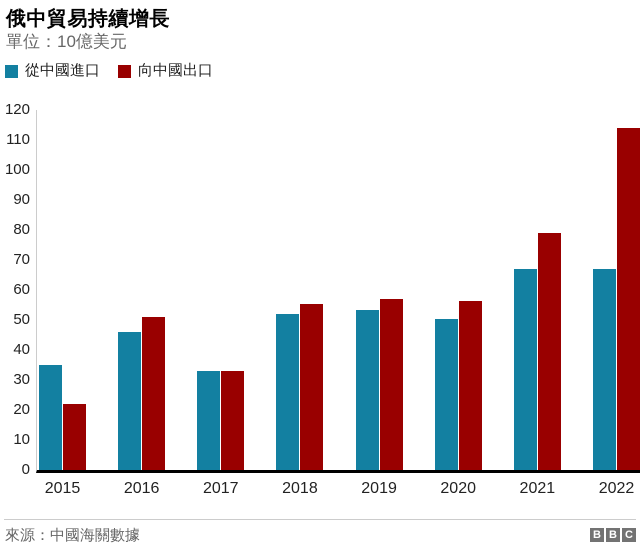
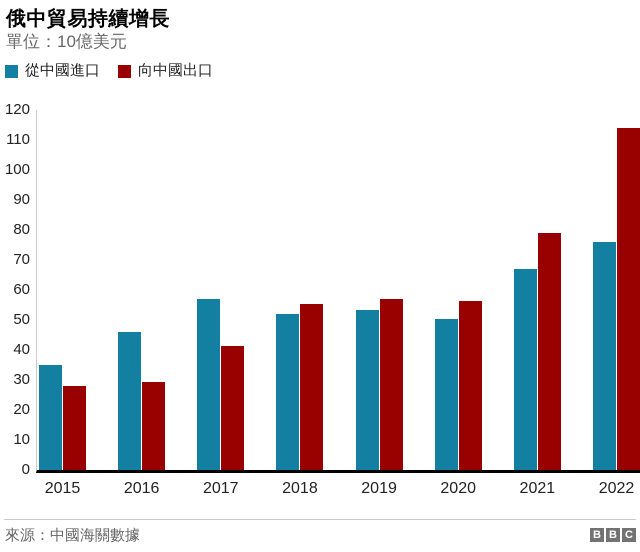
向中國出口/2015: 22 -> 28
向中國出口/2016: 51 -> 30
從中國進口/2017: 33 -> 57
向中國出口/2017: 33 -> 42
從中國進口/2022: 67 -> 76
